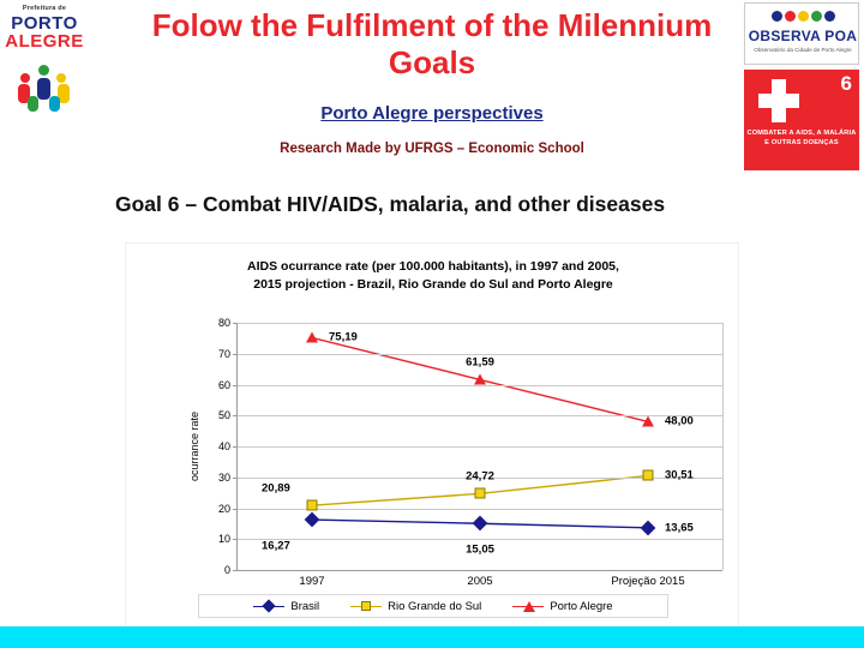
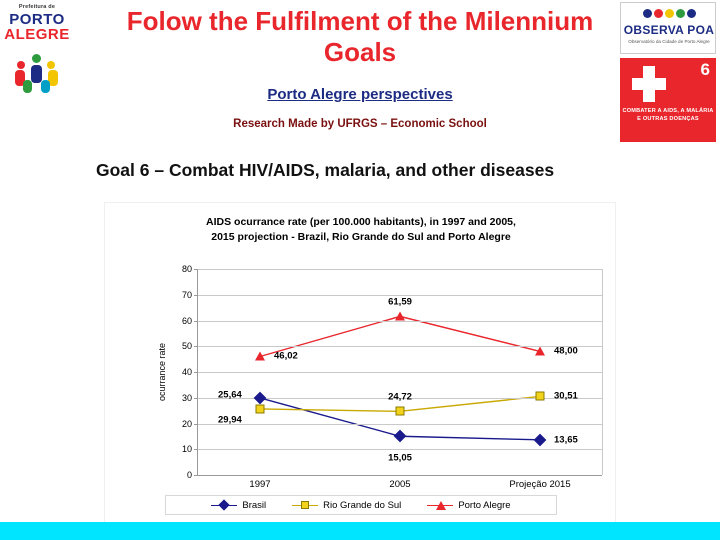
Brasil/1997: 16,27 -> 29,94
Rio Grande do Sul/1997: 20,89 -> 25,64
Porto Alegre/1997: 75,19 -> 46,02
